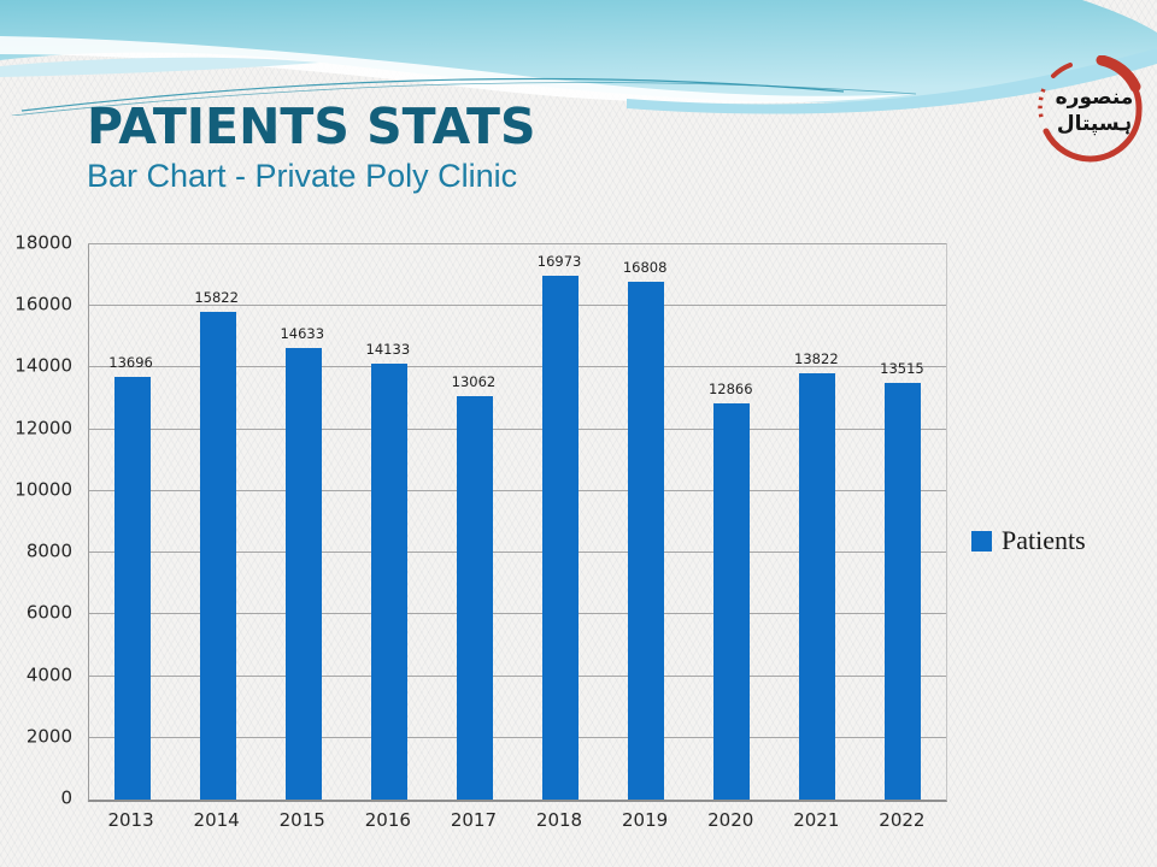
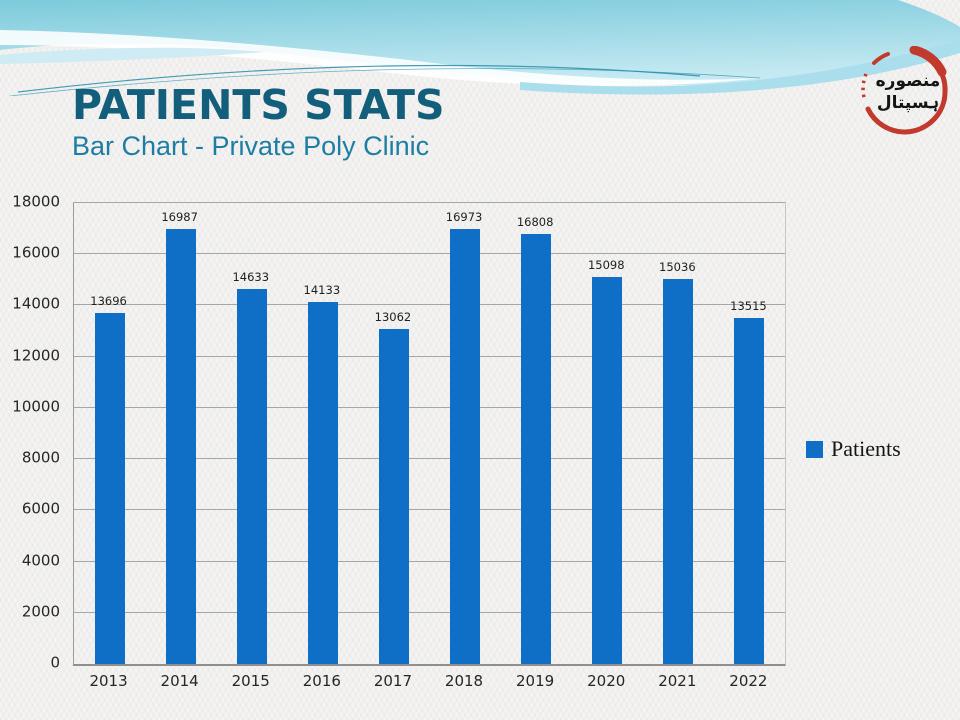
2014: 15822 -> 16987
2020: 12866 -> 15098
2021: 13822 -> 15036
